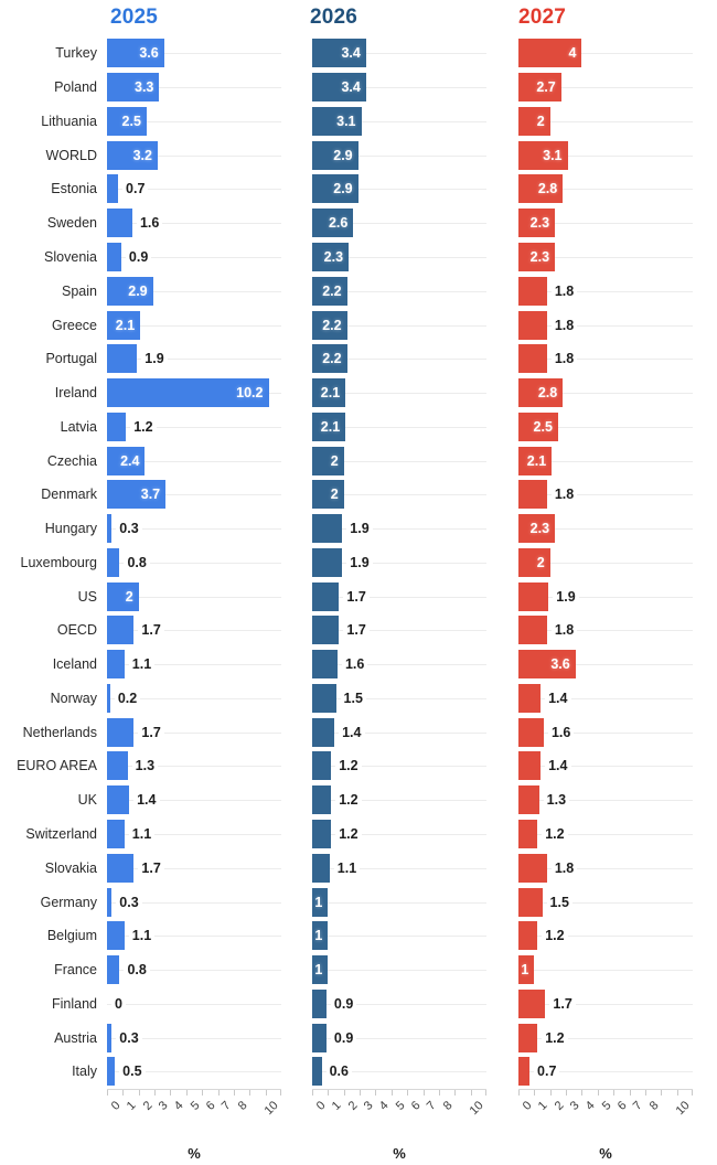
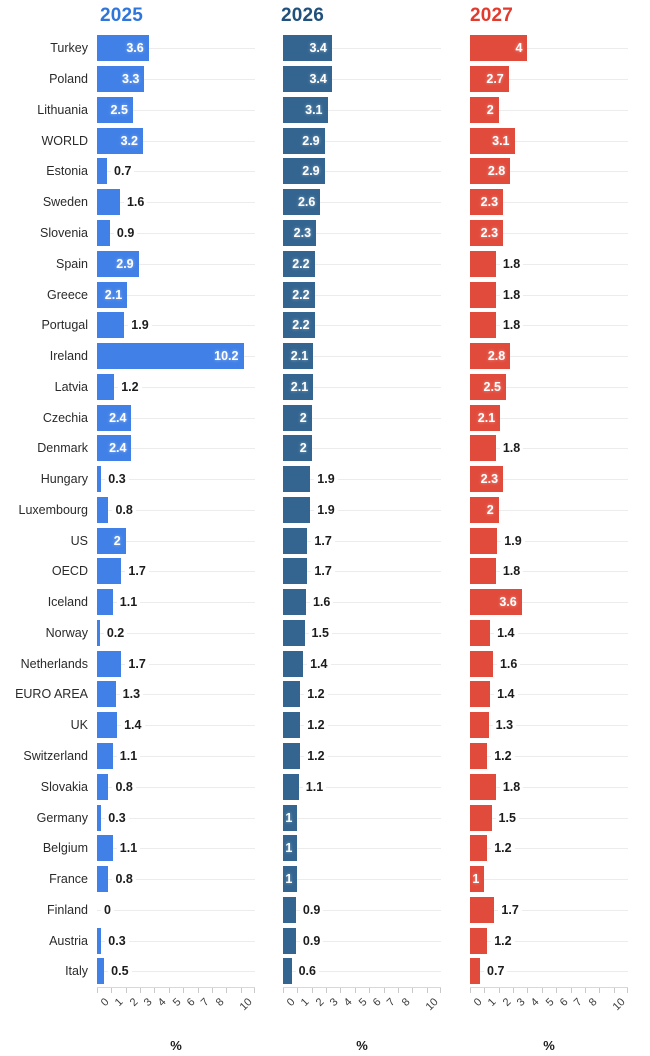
2025/Denmark: 3.7 -> 2.4
2025/Slovakia: 1.7 -> 0.8
